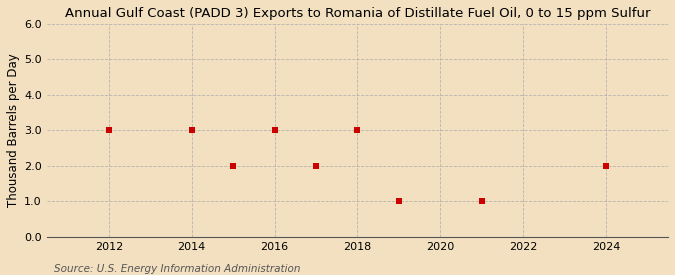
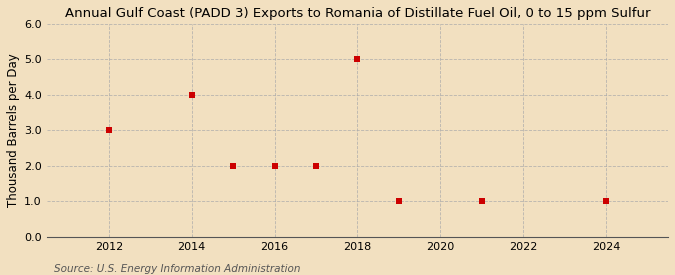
2014: 3 -> 4
2016: 3 -> 2
2018: 3 -> 5
2024: 2 -> 1
